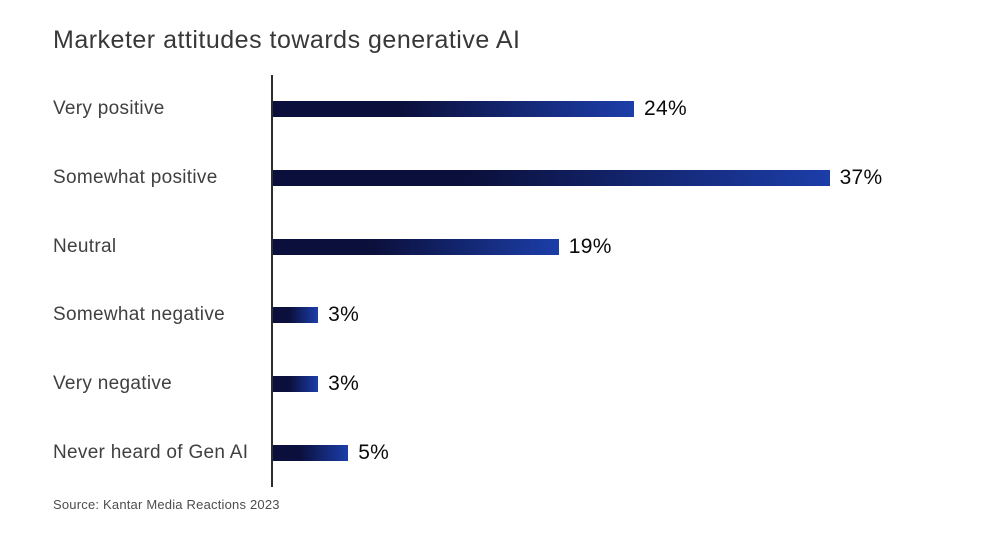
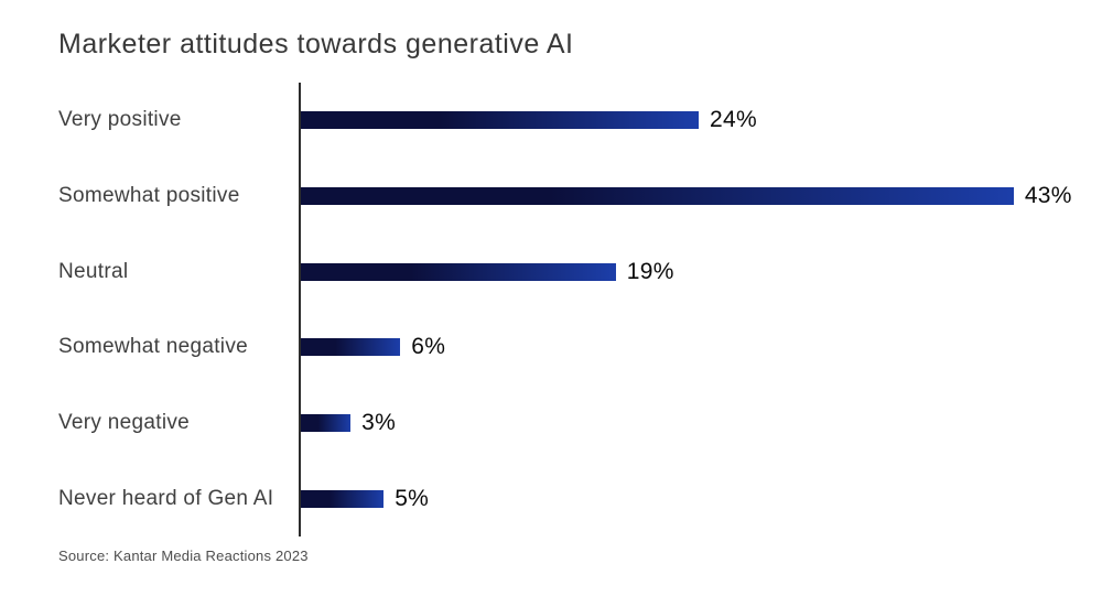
Somewhat positive: 37% -> 43%
Somewhat negative: 3% -> 6%
